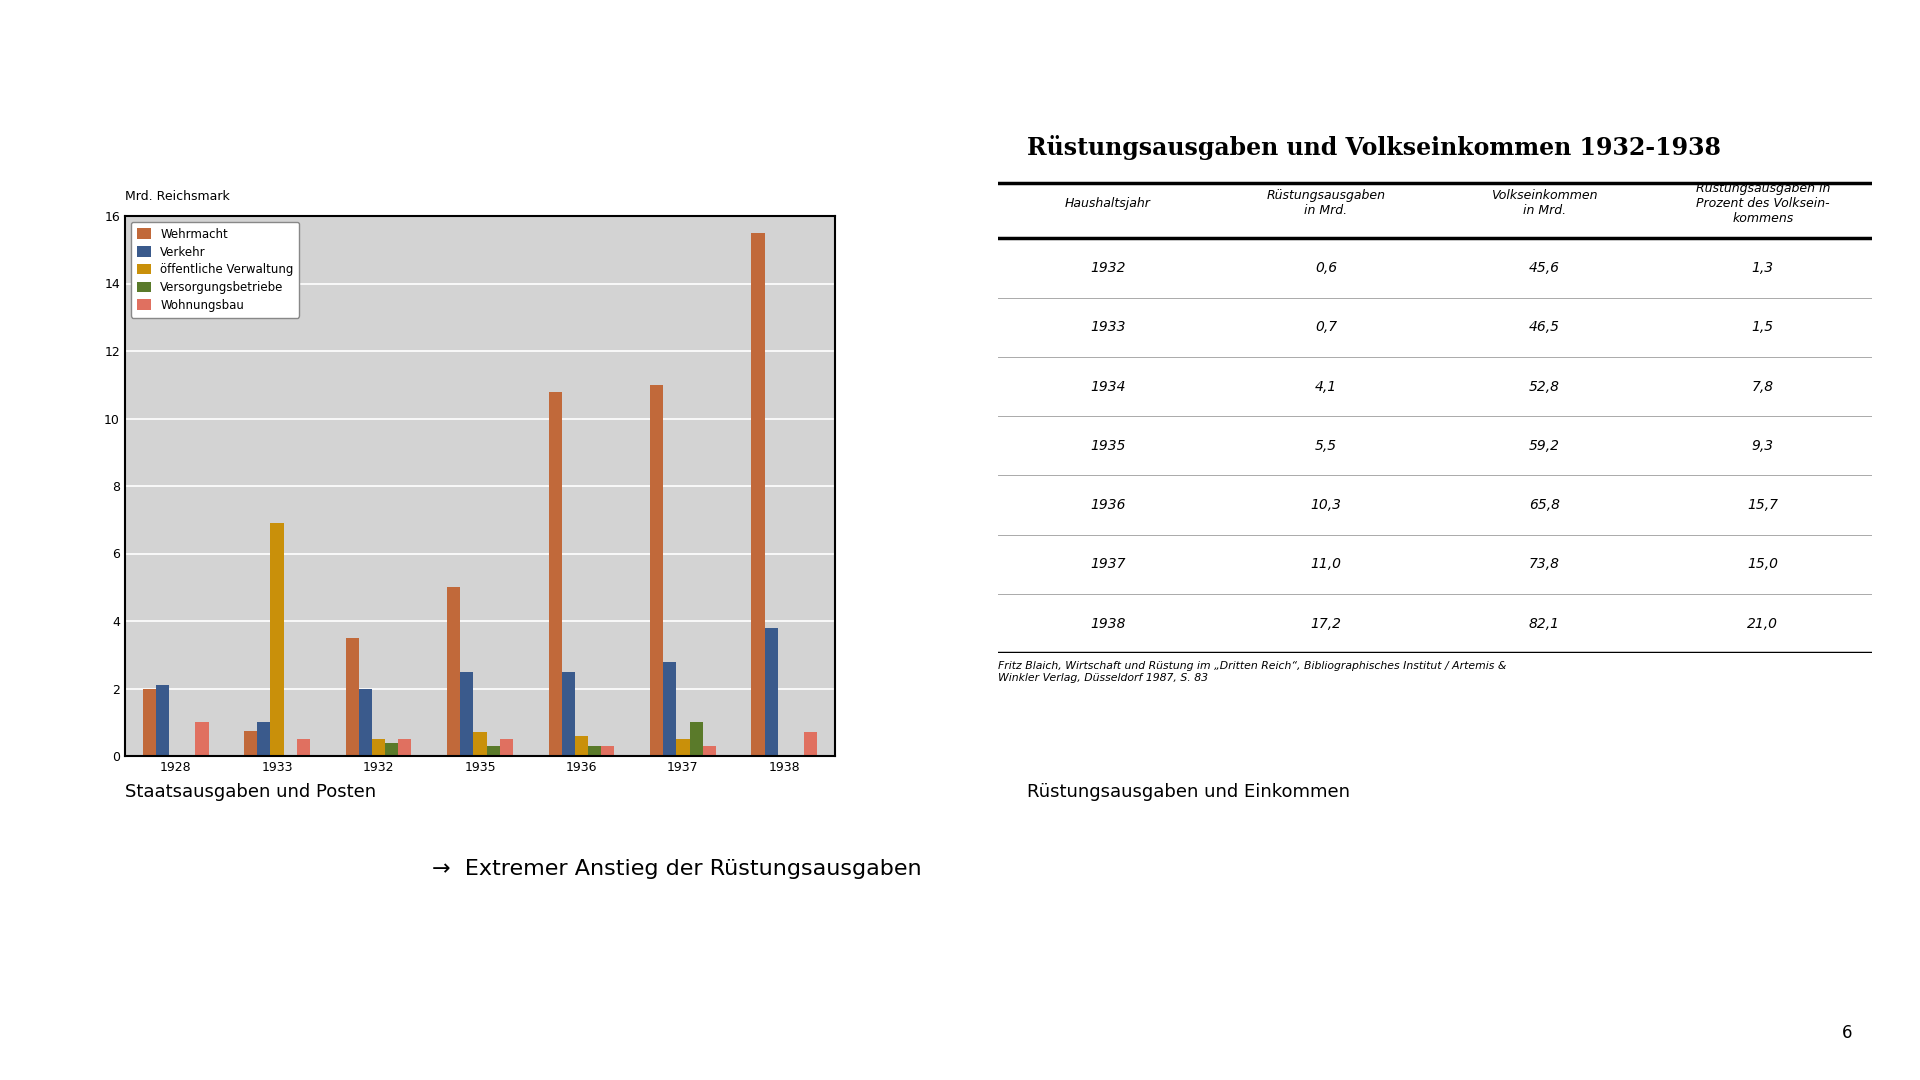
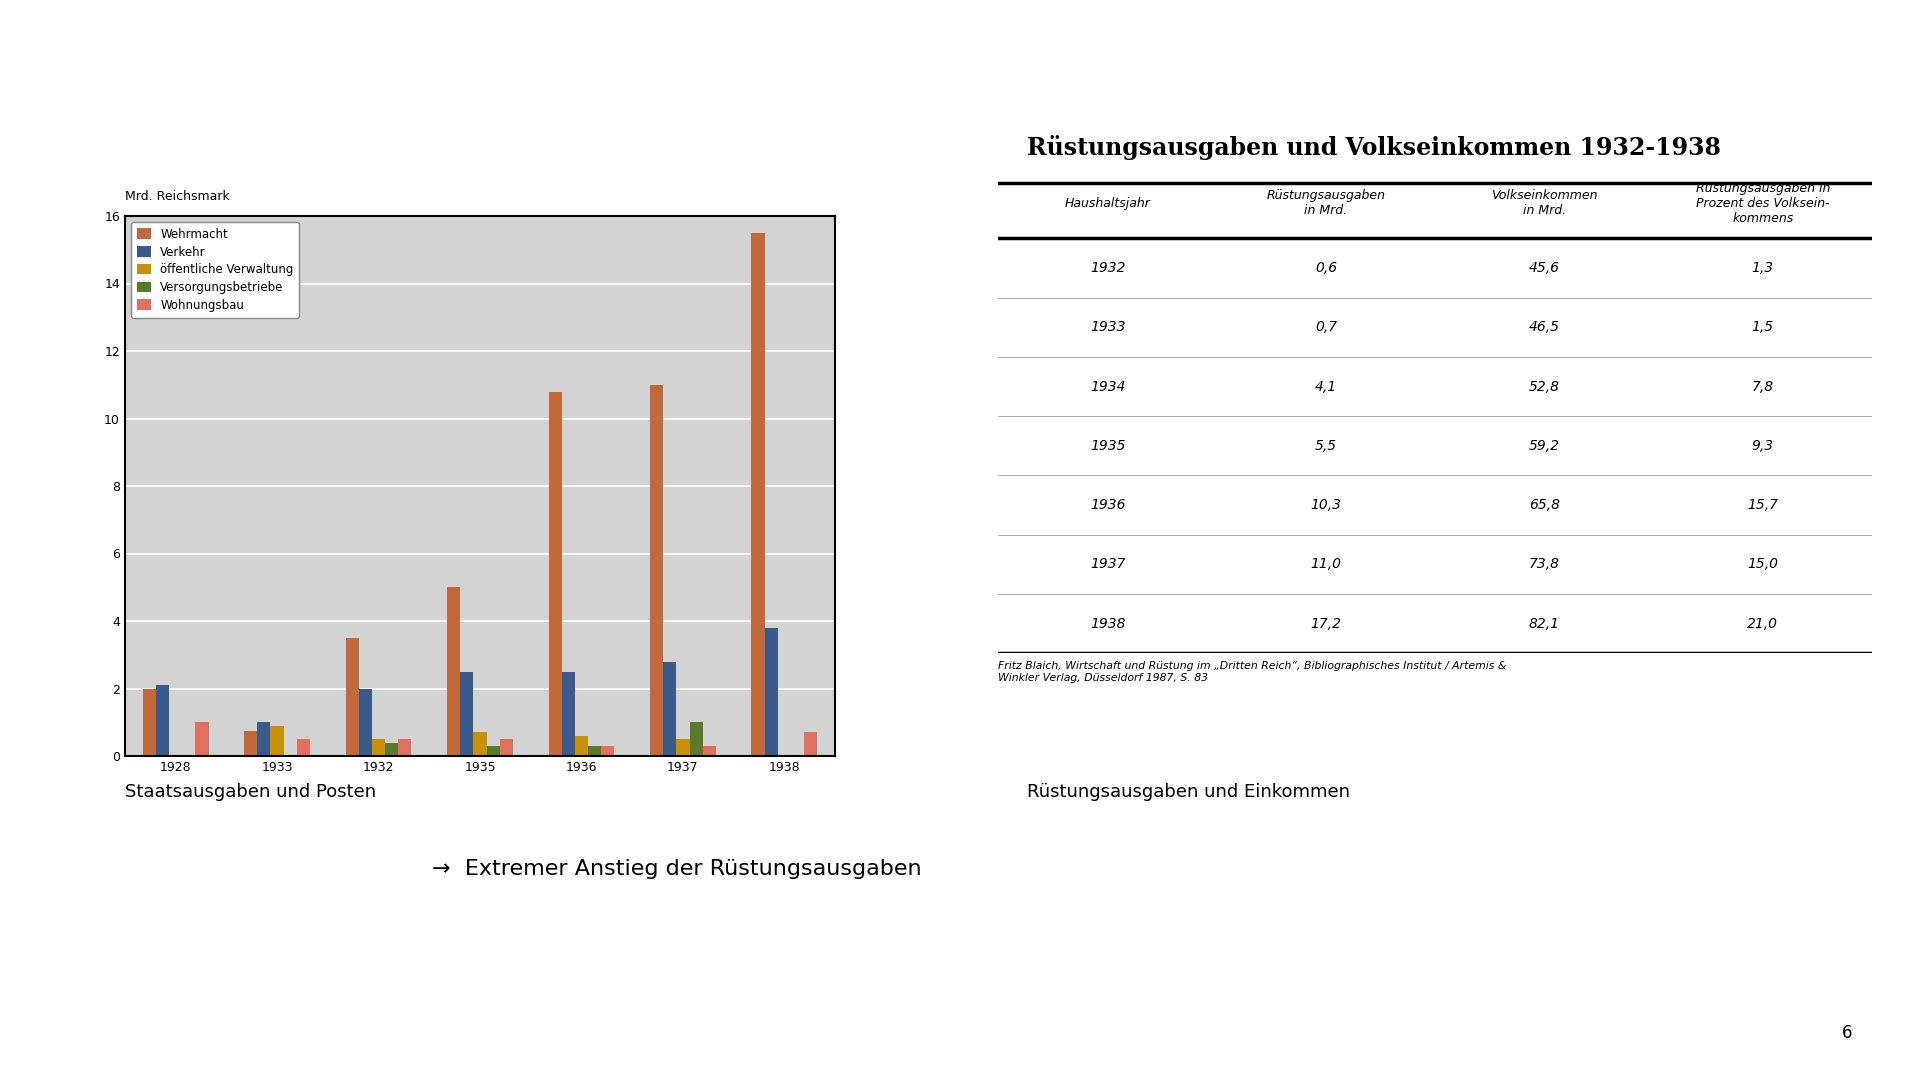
öffentliche Verwaltung/1933: 6.9 -> 0.9
